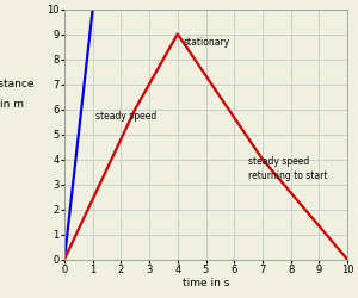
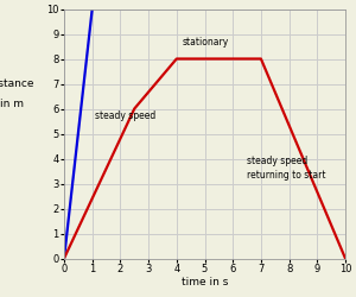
4: 9 -> 8
7: 4 -> 8
